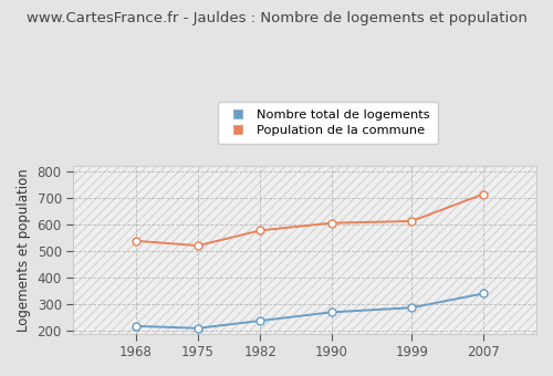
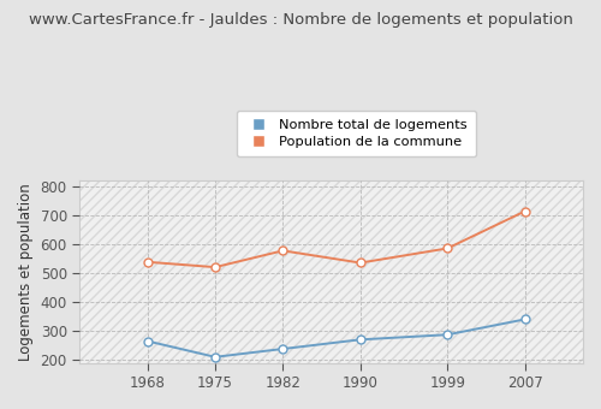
Nombre total de logements/1968: 218 -> 265
Population de la commune/1990: 605 -> 535
Population de la commune/1999: 612 -> 585
